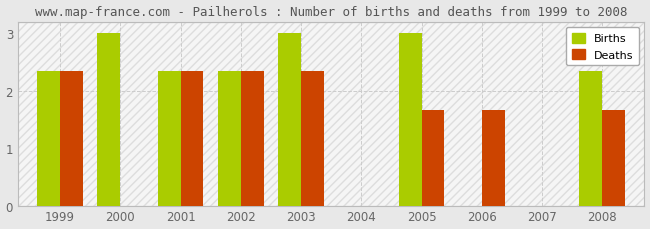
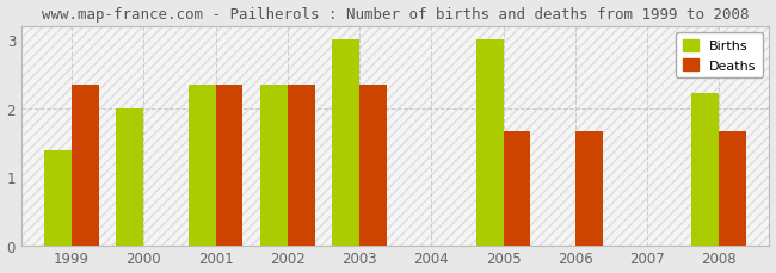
Births/1999: 2.33 -> 1.38
Births/2000: 3.00 -> 2.00
Births/2008: 2.33 -> 2.22
